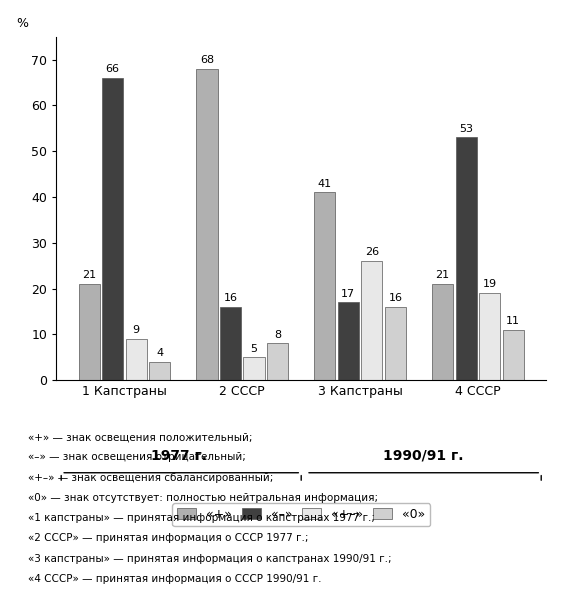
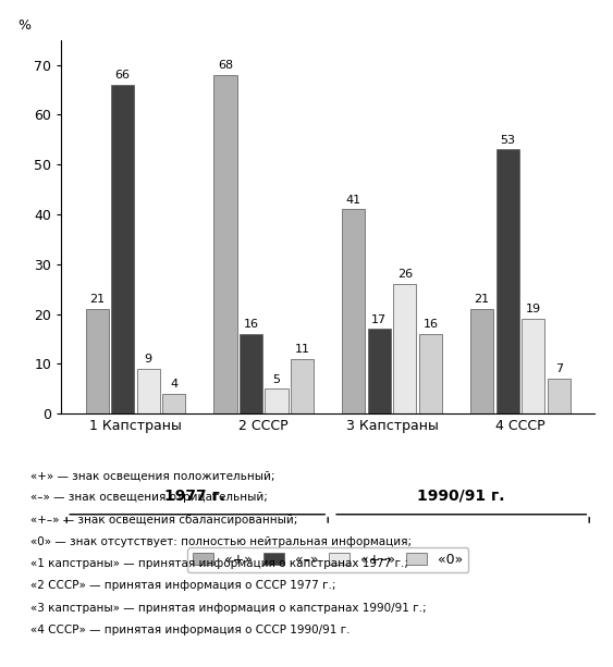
«0»/2 СССР: 8 -> 11
«0»/4 СССР: 11 -> 7
